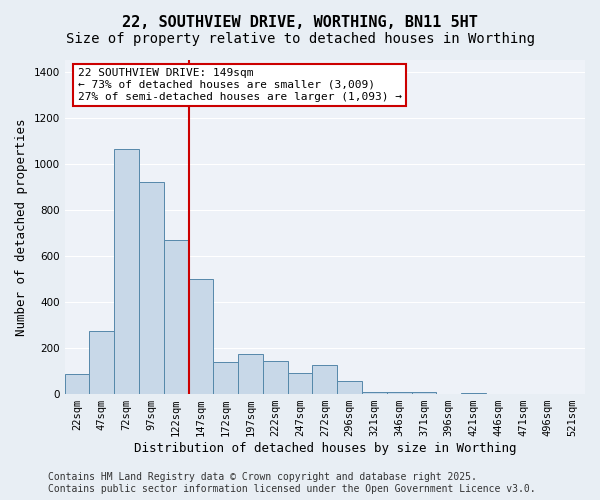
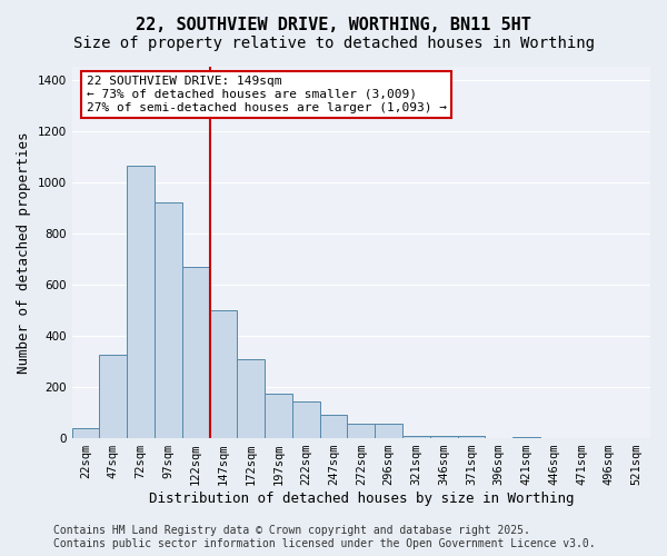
22sqm: 85 -> 40
47sqm: 275 -> 325
172sqm: 140 -> 310
272sqm: 125 -> 55
